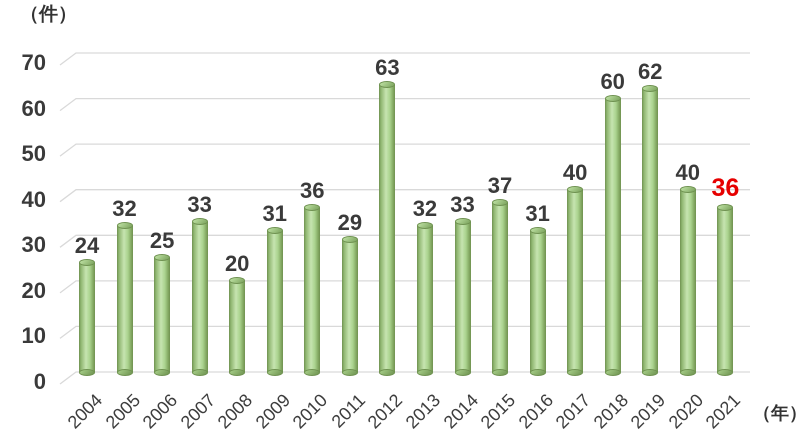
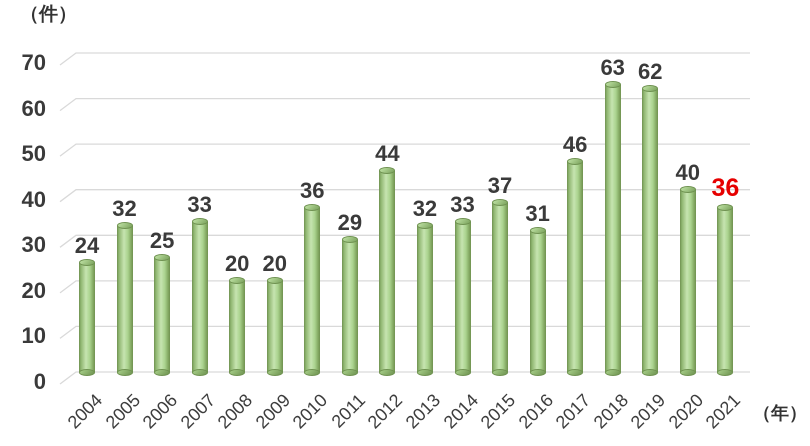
2009: 31 -> 20
2012: 63 -> 44
2017: 40 -> 46
2018: 60 -> 63
